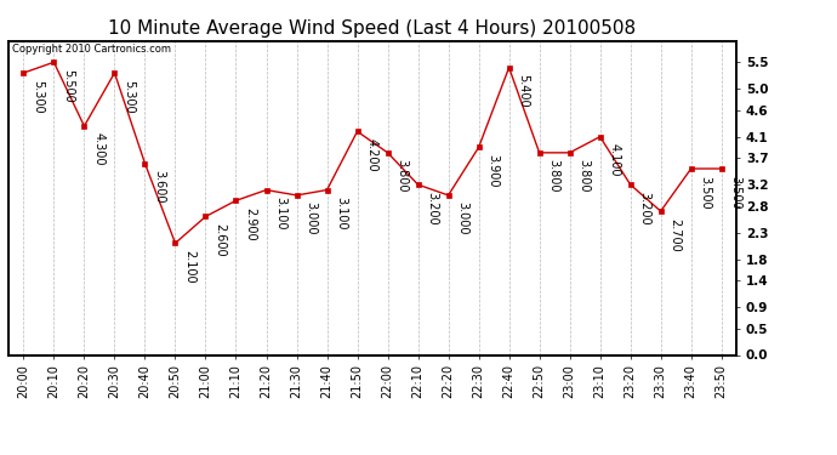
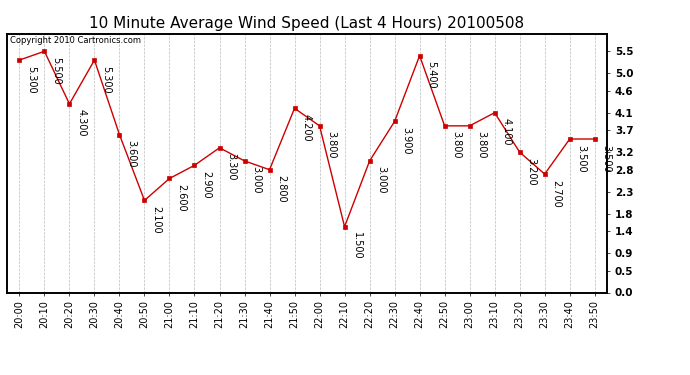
21:20: 3.100 -> 3.300
21:40: 3.100 -> 2.800
22:10: 3.200 -> 1.500
